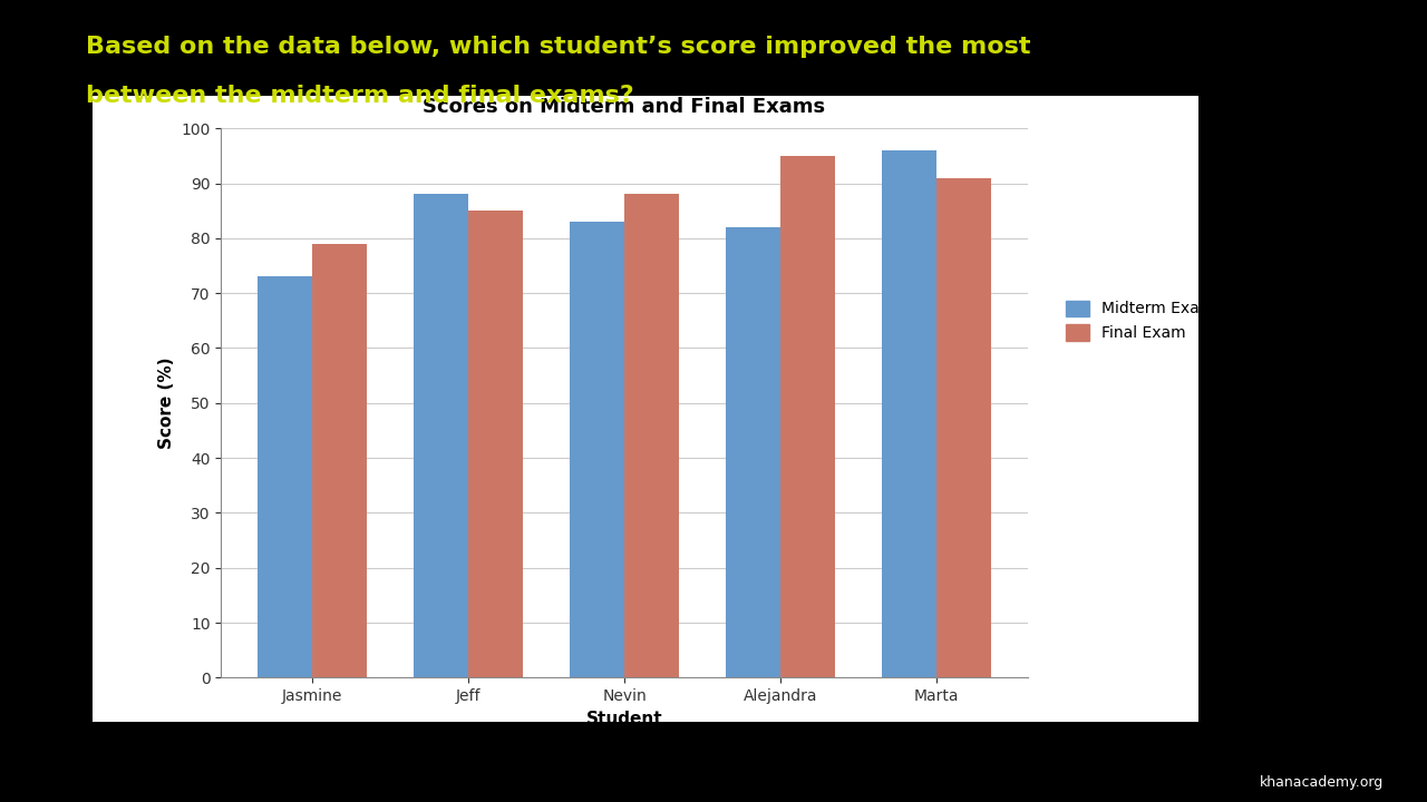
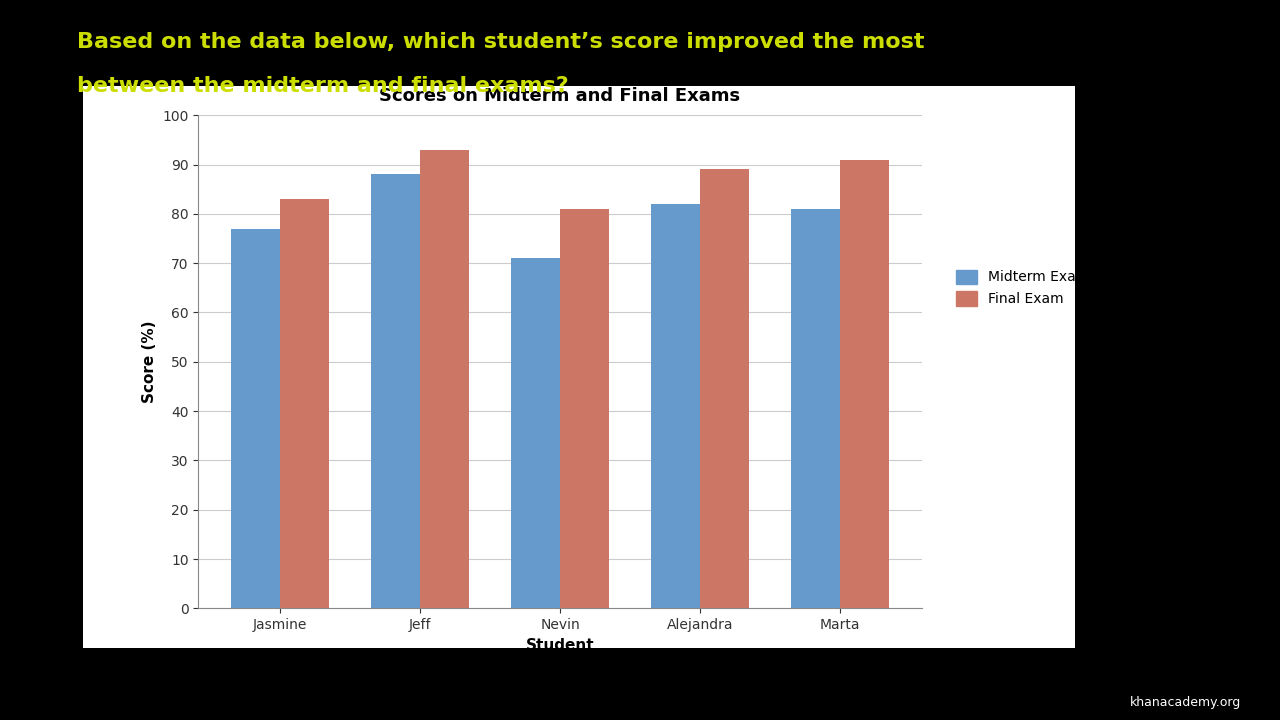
Midterm Exam/Jasmine: 73 -> 77
Final Exam/Jasmine: 79 -> 83
Final Exam/Jeff: 85 -> 93
Midterm Exam/Nevin: 83 -> 71
Final Exam/Nevin: 88 -> 81
Final Exam/Alejandra: 95 -> 89
Midterm Exam/Marta: 96 -> 81
